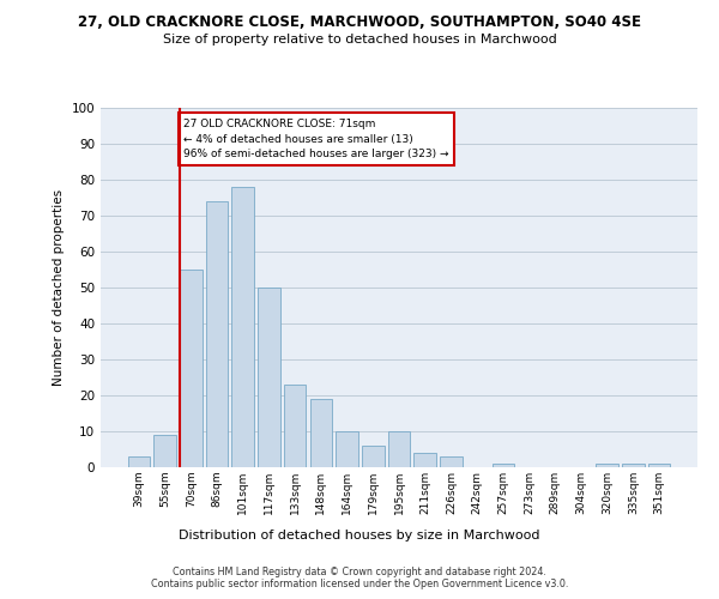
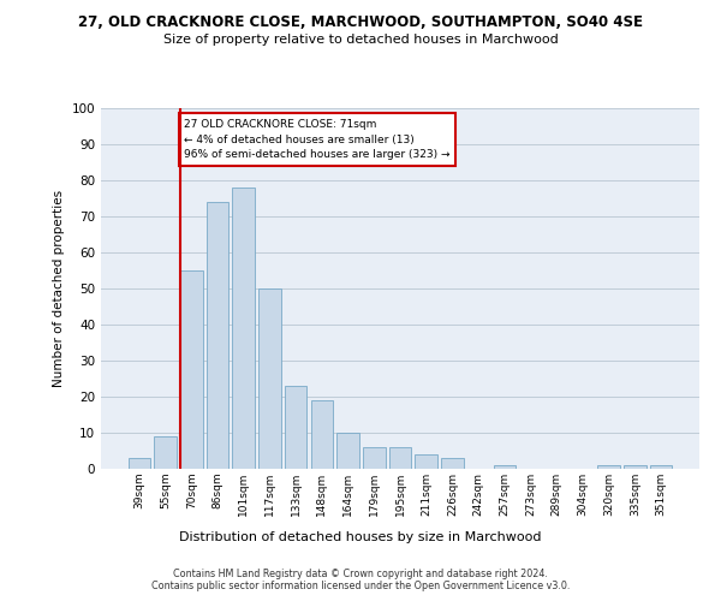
195sqm: 10 -> 6
